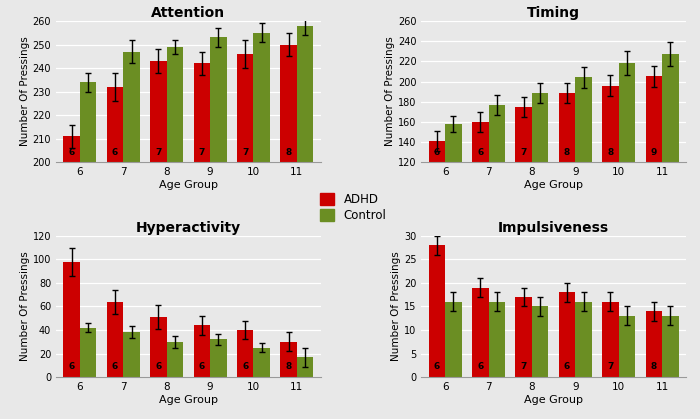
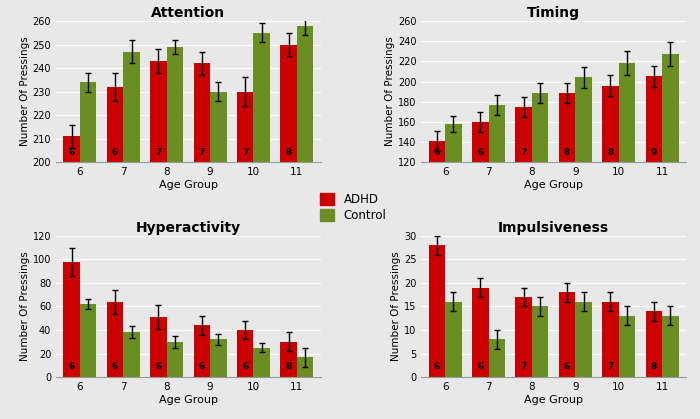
Attention/Control/9: 253 -> 230
Attention/ADHD/10: 246 -> 230
Hyperactivity/Control/6: 42 -> 62
Impulsiveness/Control/7: 16 -> 8
